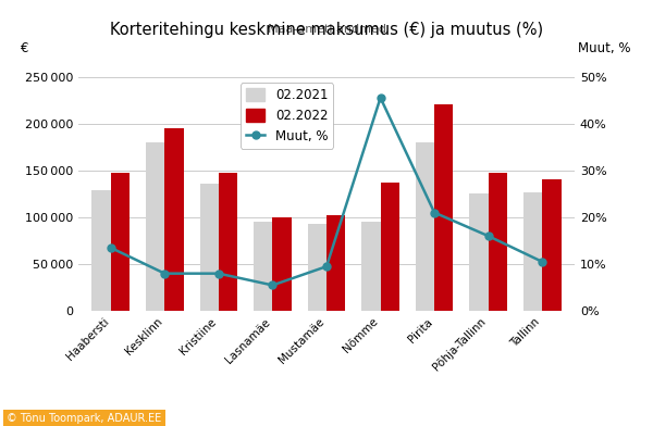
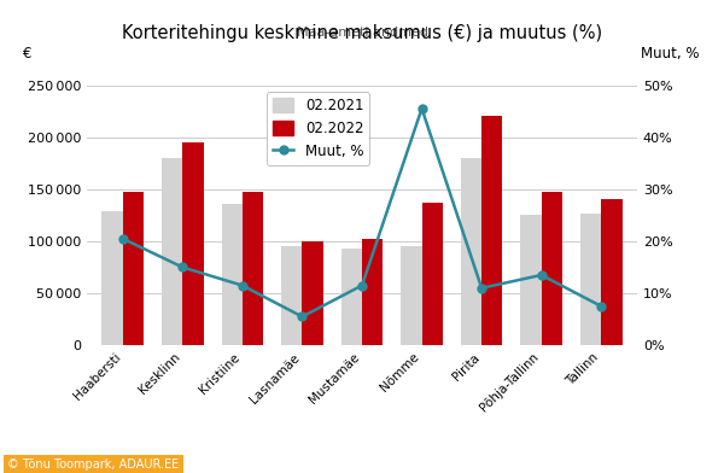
Muut, %/Haabersti: 13.5% -> 20.5%
Muut, %/Kesklinn: 8.0% -> 15.0%
Muut, %/Kristiine: 8.0% -> 11.5%
Muut, %/Mustamäe: 9.5% -> 11.5%
Muut, %/Pirita: 21.0% -> 11.0%
Muut, %/Põhja-Tallinn: 16.0% -> 13.5%
Muut, %/Tallinn: 10.5% -> 7.5%
